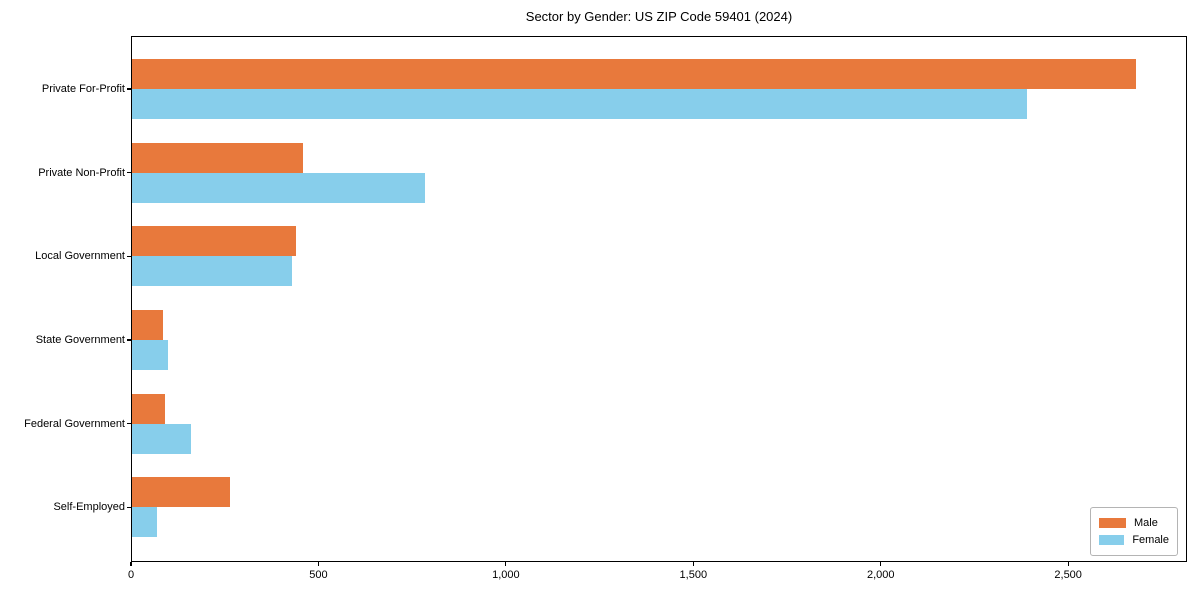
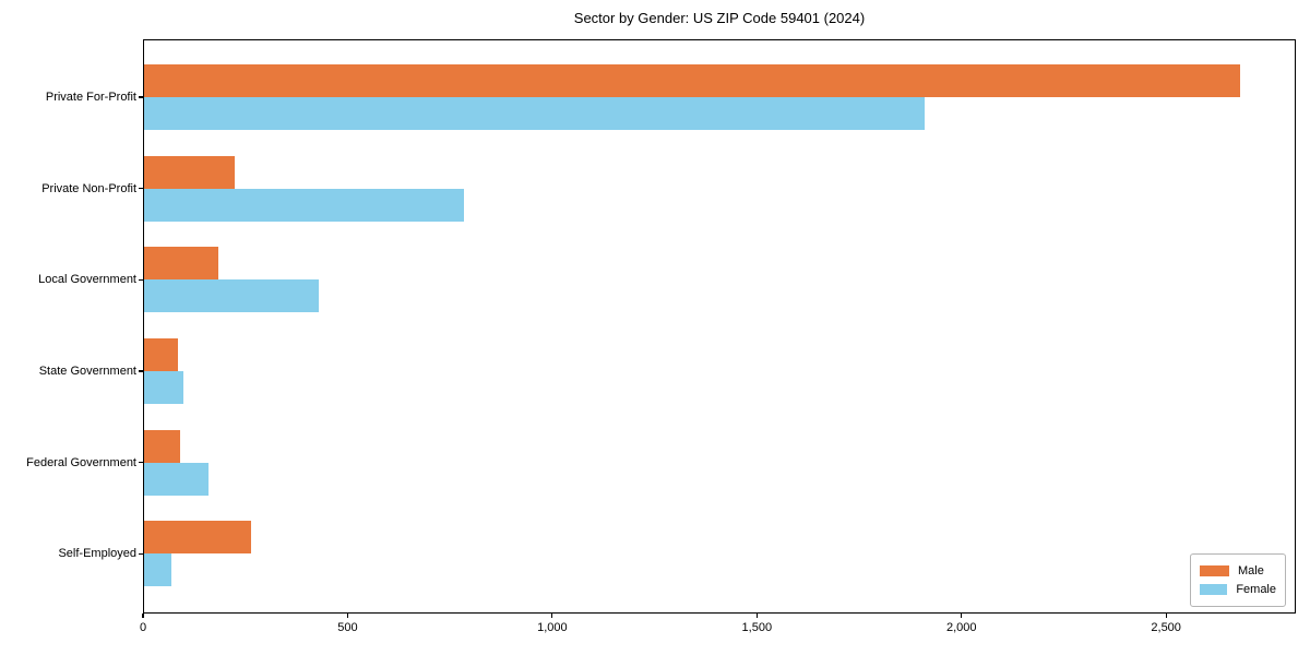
Female/Private For-Profit: 2390 -> 1910
Male/Private Non-Profit: 460 -> 220
Male/Local Government: 440 -> 180
